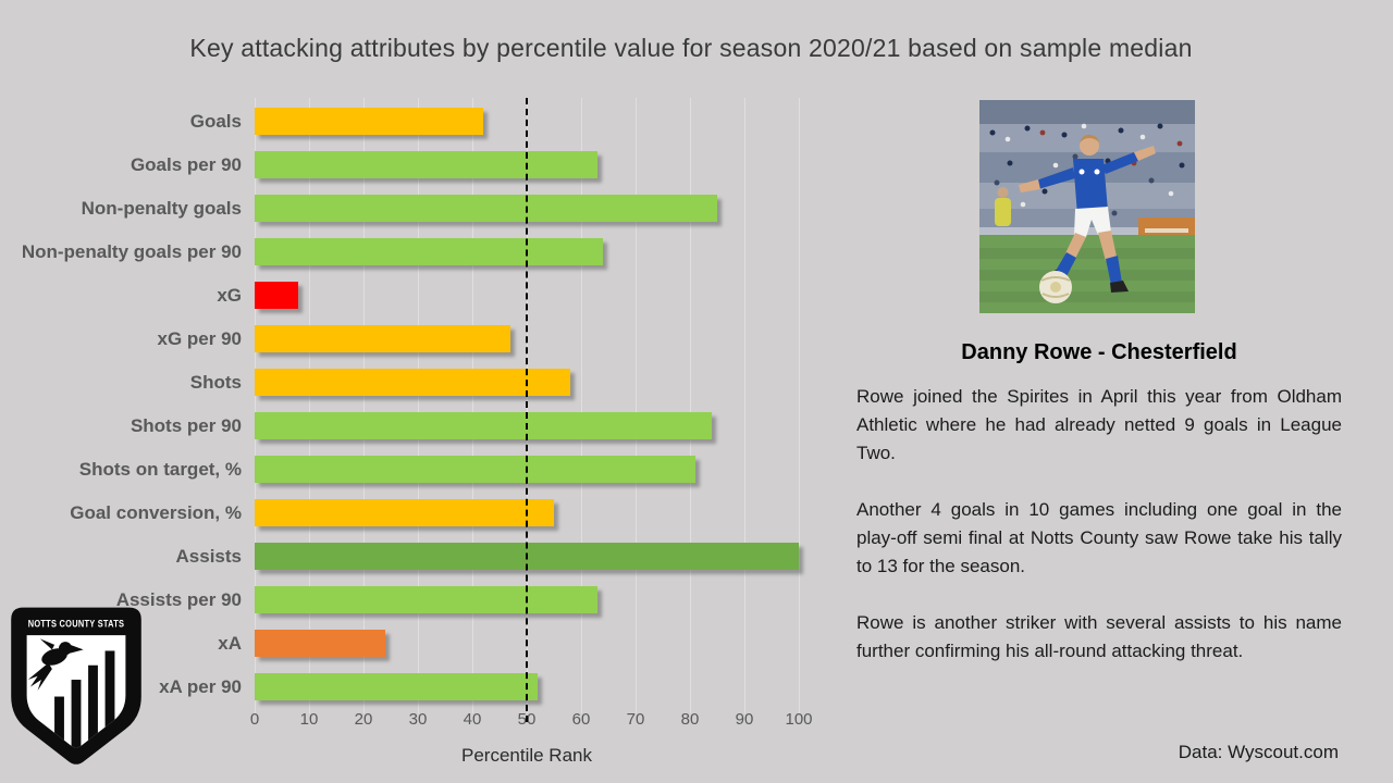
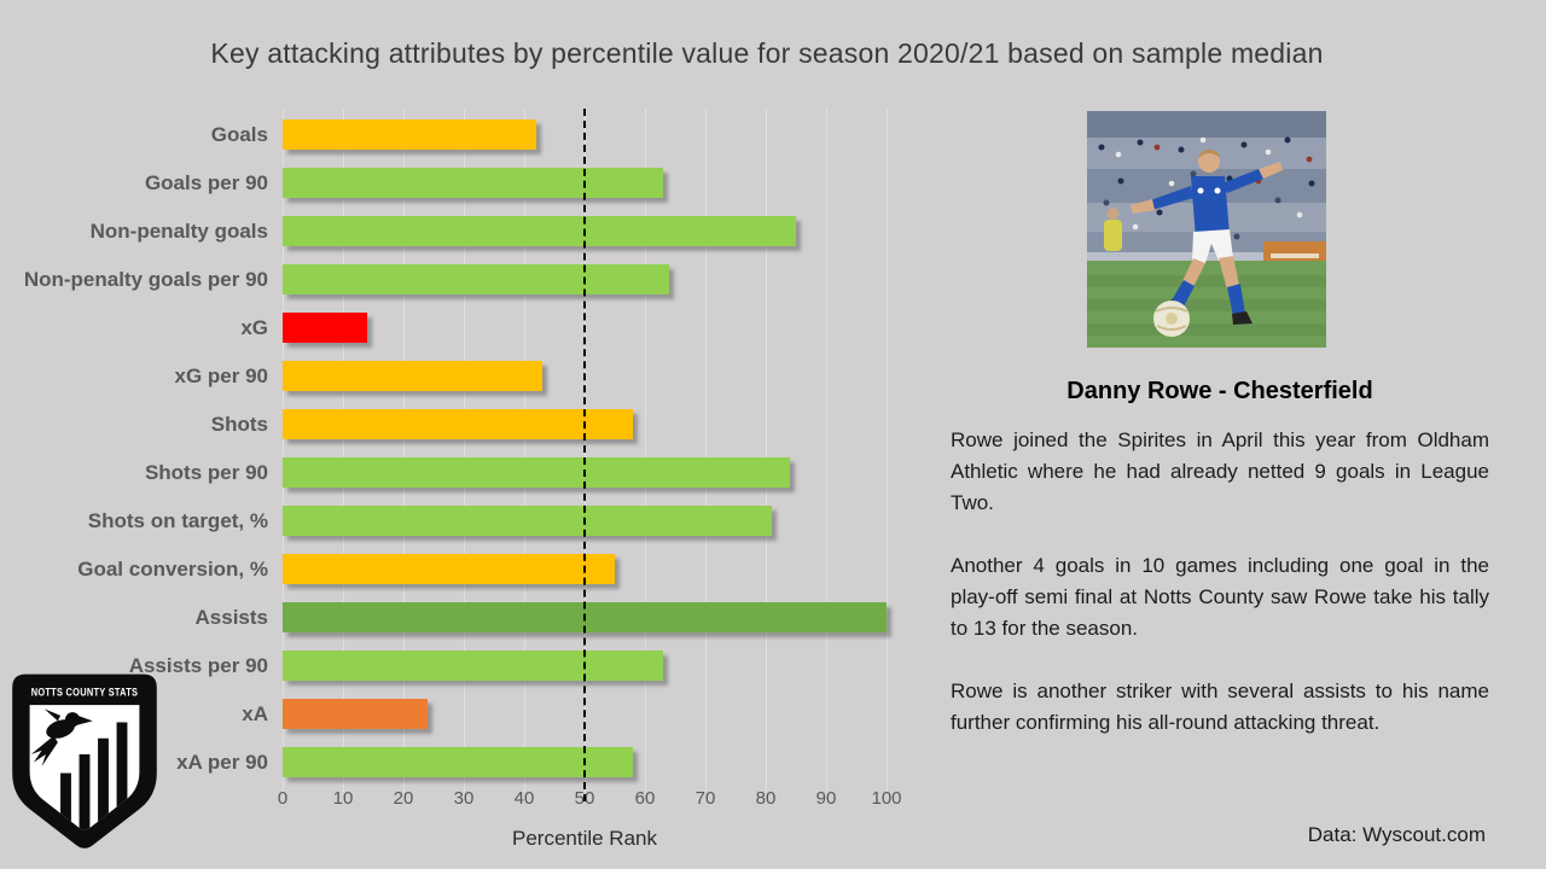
xG: 8 -> 14
xG per 90: 47 -> 43
xA per 90: 52 -> 58
